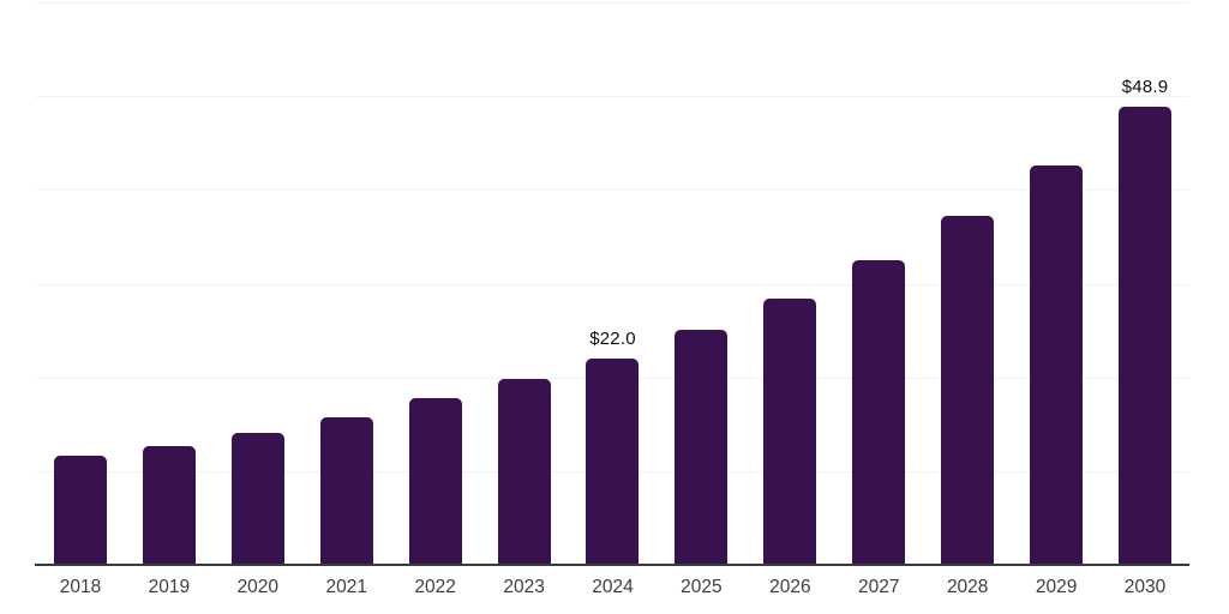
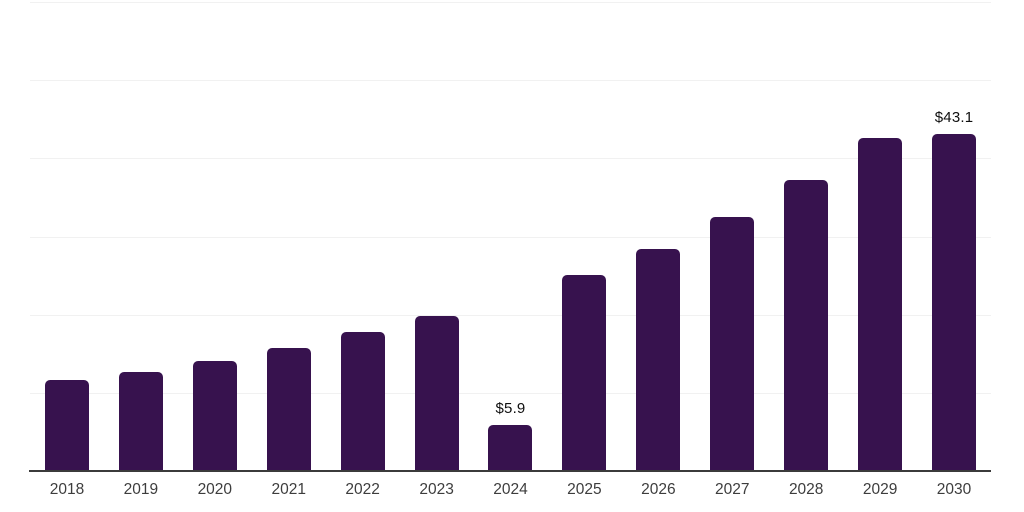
2024: $22.0 -> $5.9
2030: $48.9 -> $43.1
